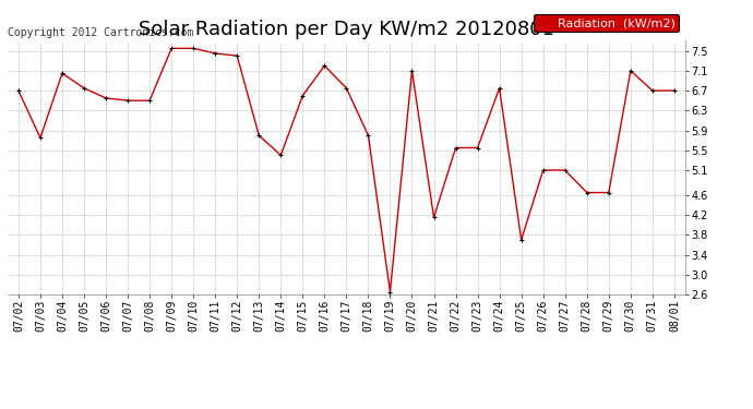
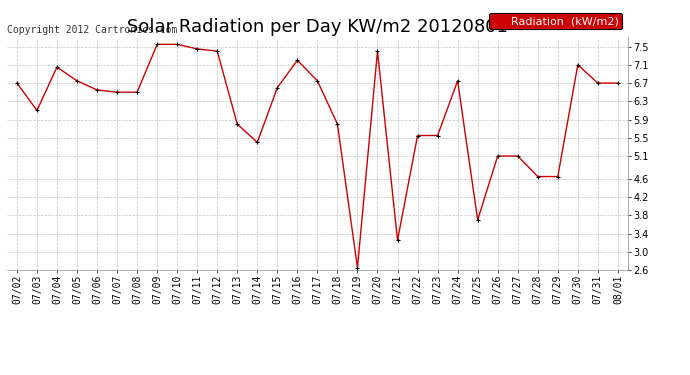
07/03: 5.75 -> 6.10
07/20: 7.10 -> 7.40
07/21: 4.15 -> 3.25
